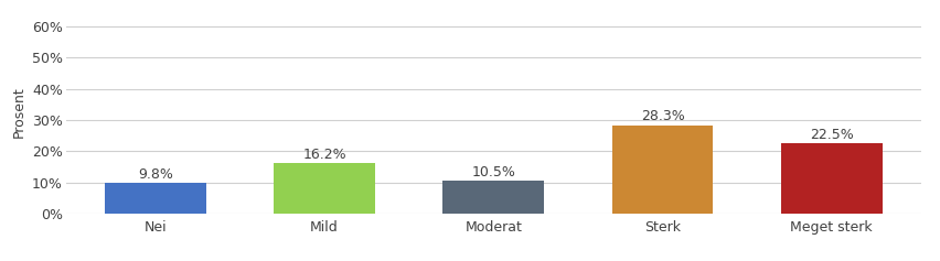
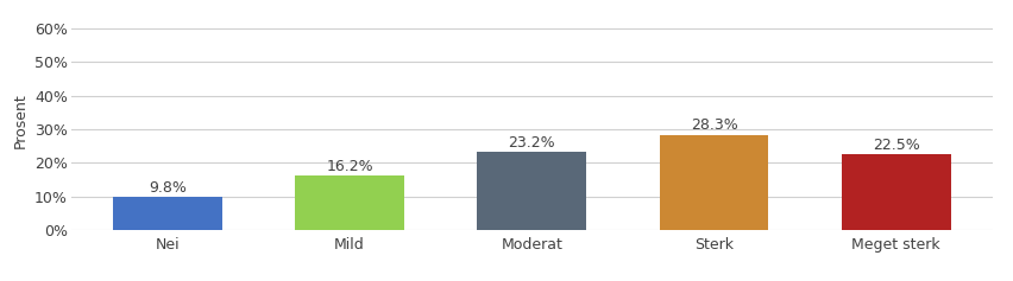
Moderat: 10.5% -> 23.2%
